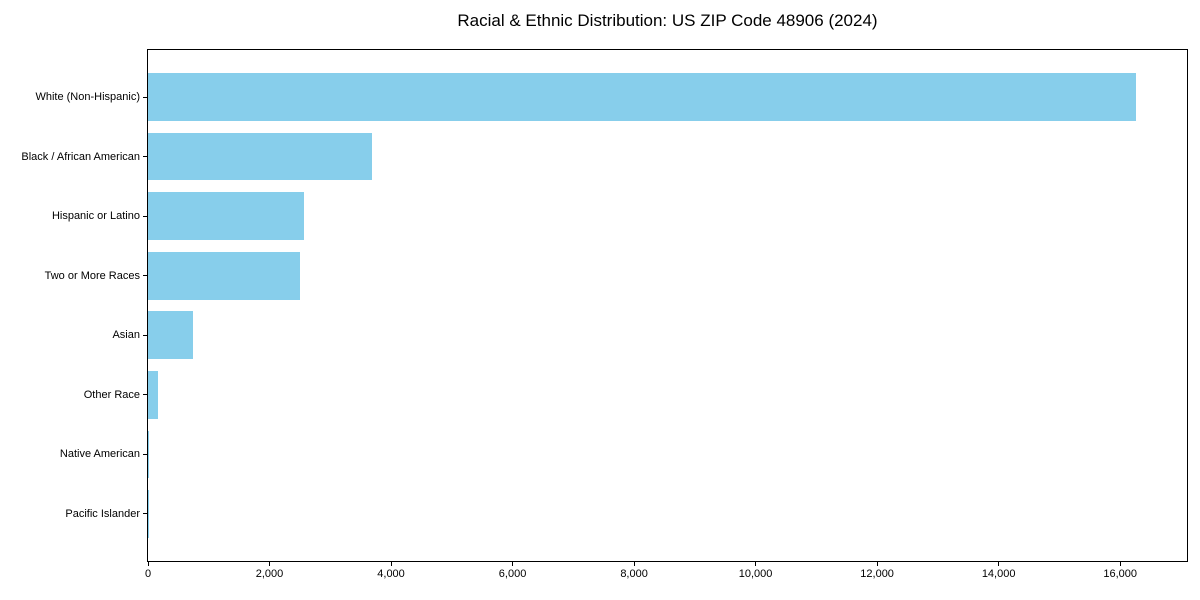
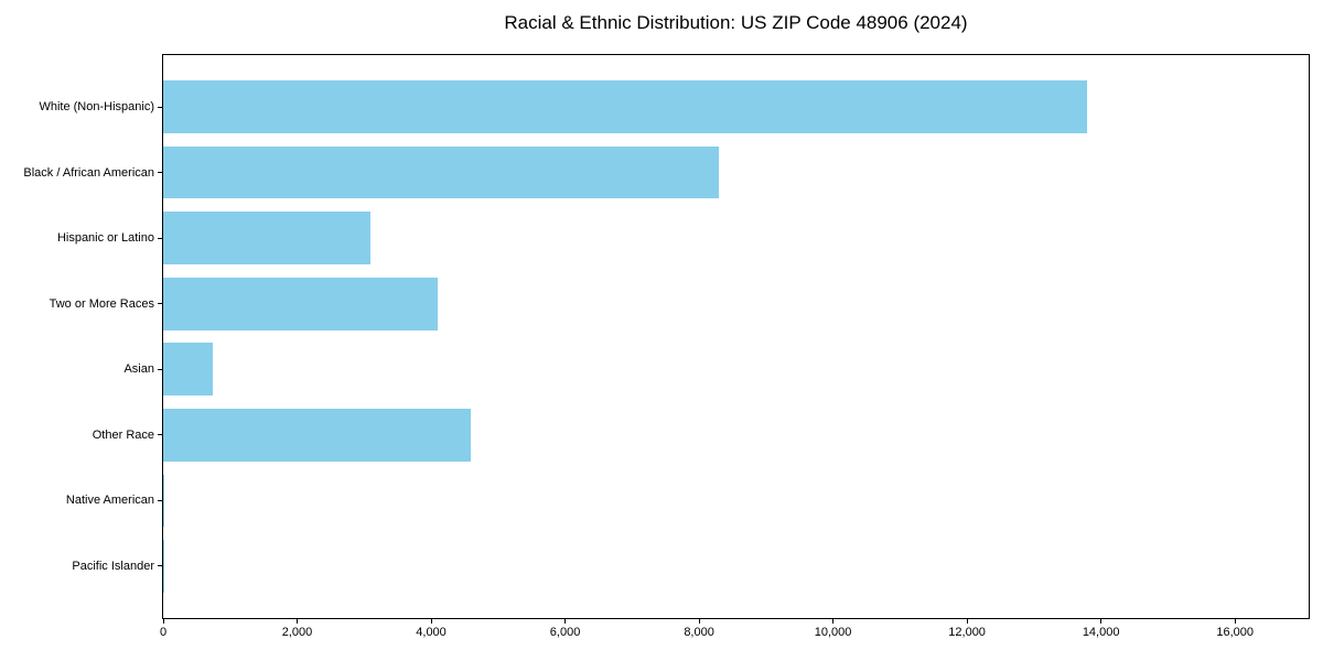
White (Non-Hispanic): 16300 -> 13800
Black / African American: 3700 -> 8300
Hispanic or Latino: 2600 -> 3100
Two or More Races: 2500 -> 4100
Other Race: 200 -> 4600
